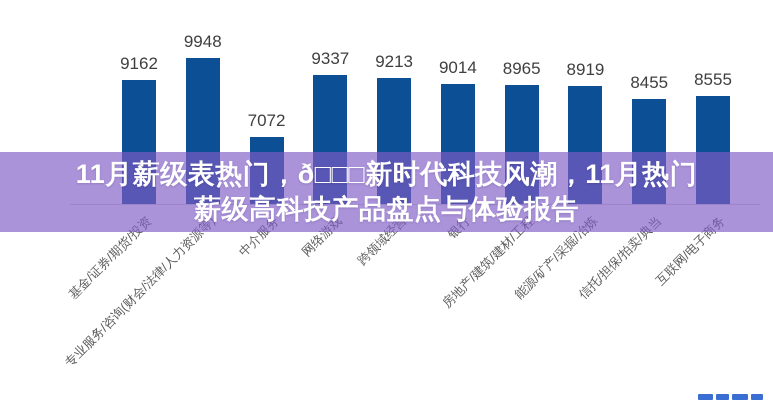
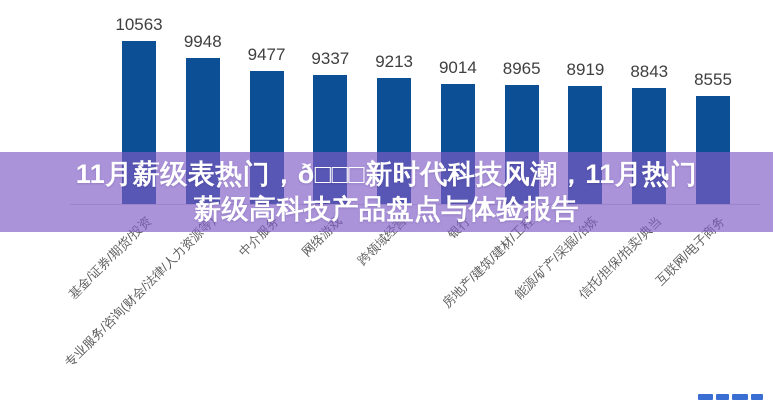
基金/证券/期货/投资: 9162 -> 10563
中介服务: 7072 -> 9477
信托/担保/拍卖/典当: 8455 -> 8843
